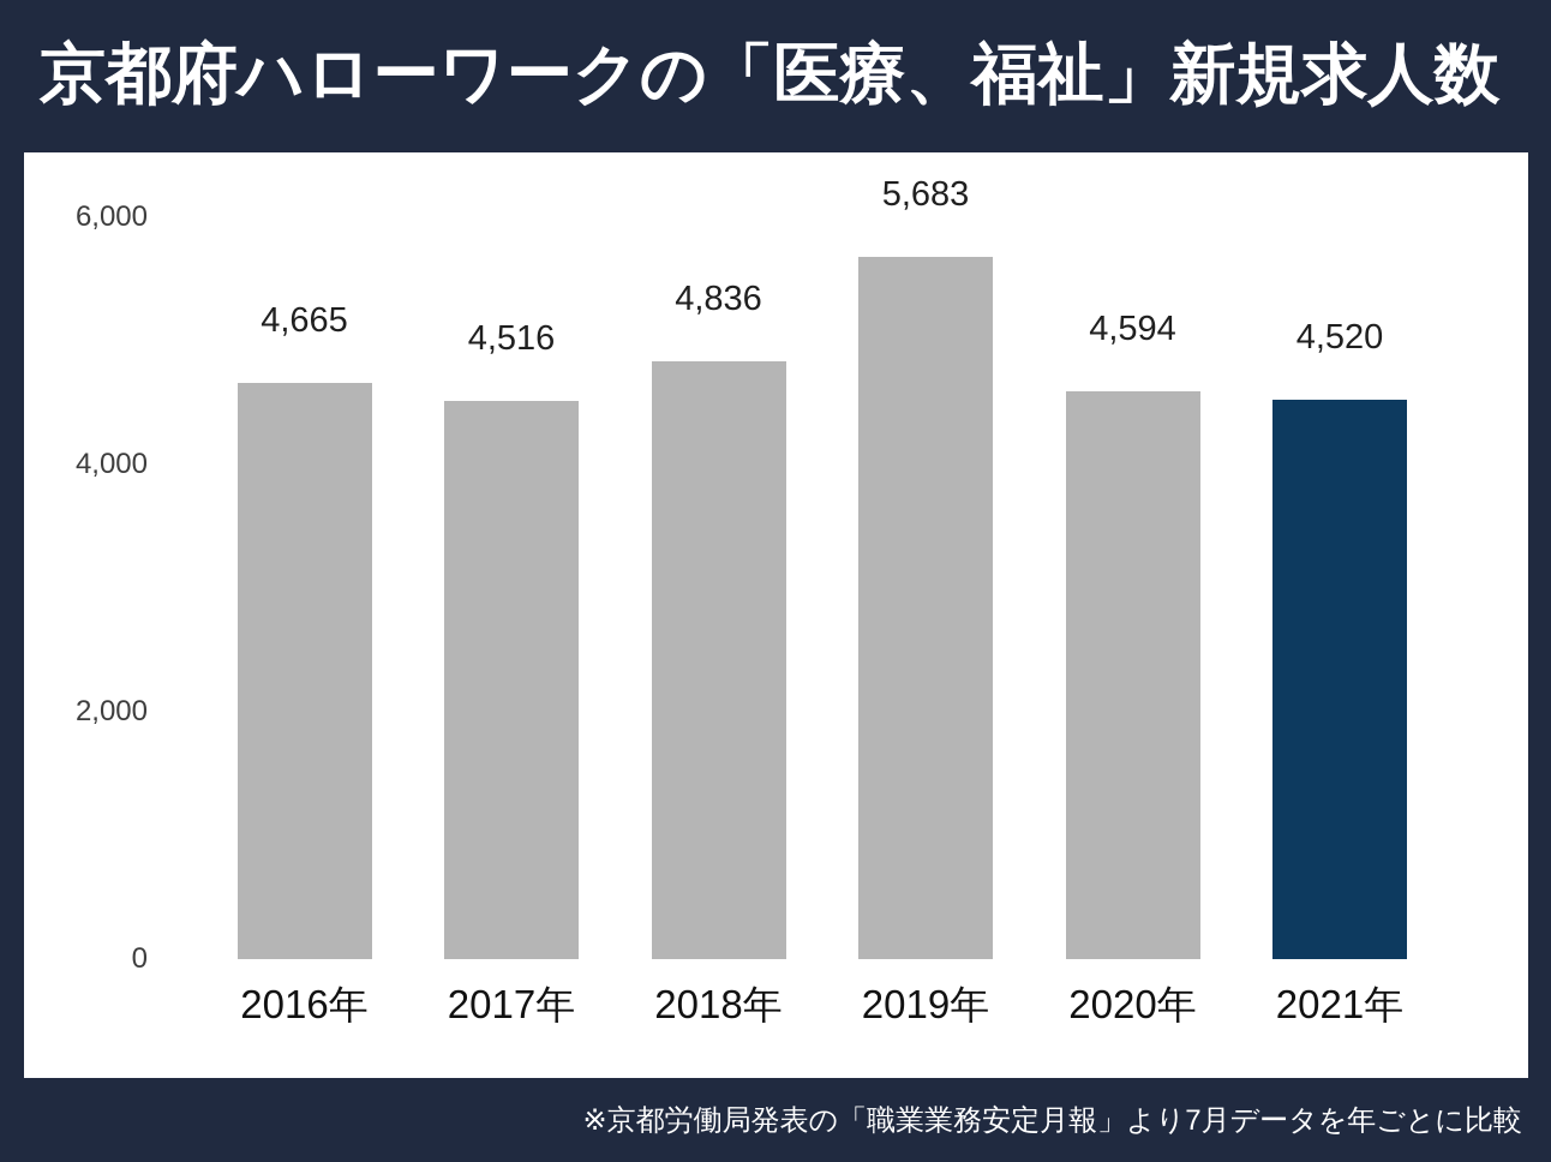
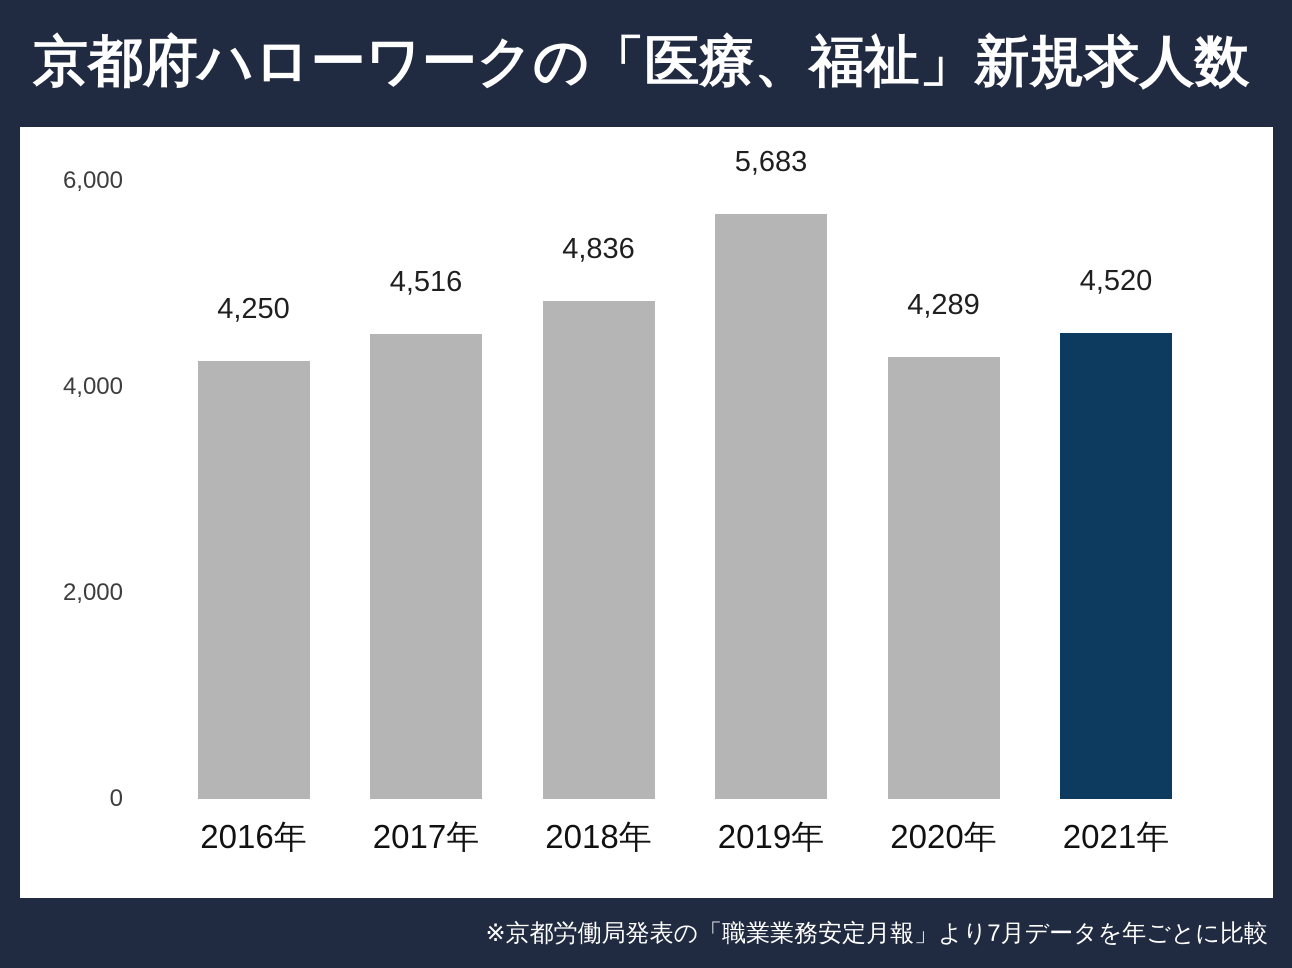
2016年: 4,665 -> 4,250
2020年: 4,594 -> 4,289
